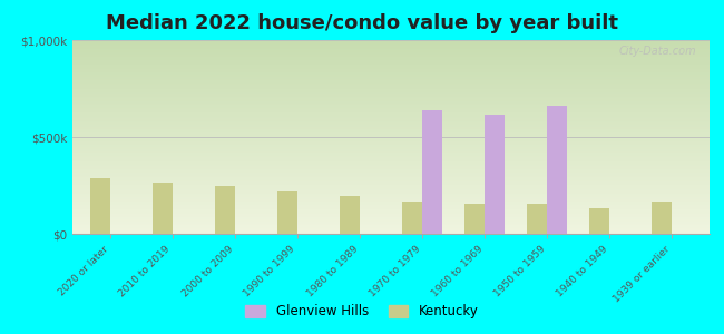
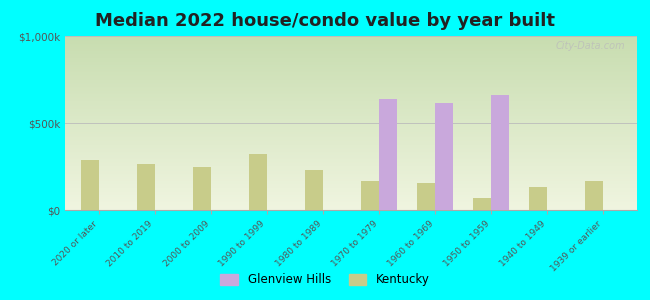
Kentucky/1990 to 1999: $220k -> $320k
Kentucky/1980 to 1989: $200k -> $230k
Kentucky/1950 to 1959: $160k -> $70k
